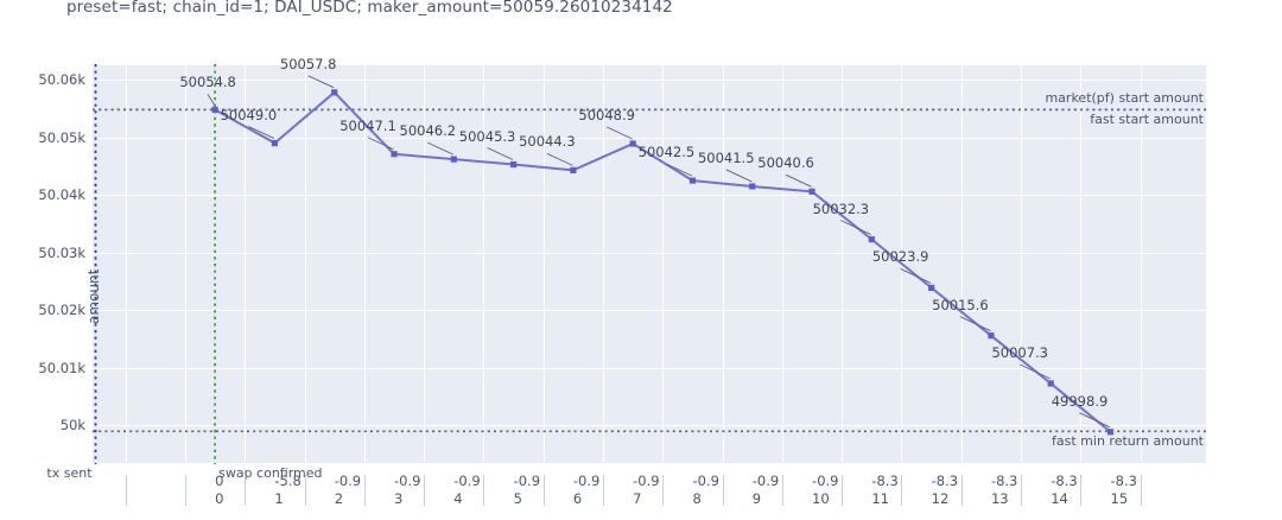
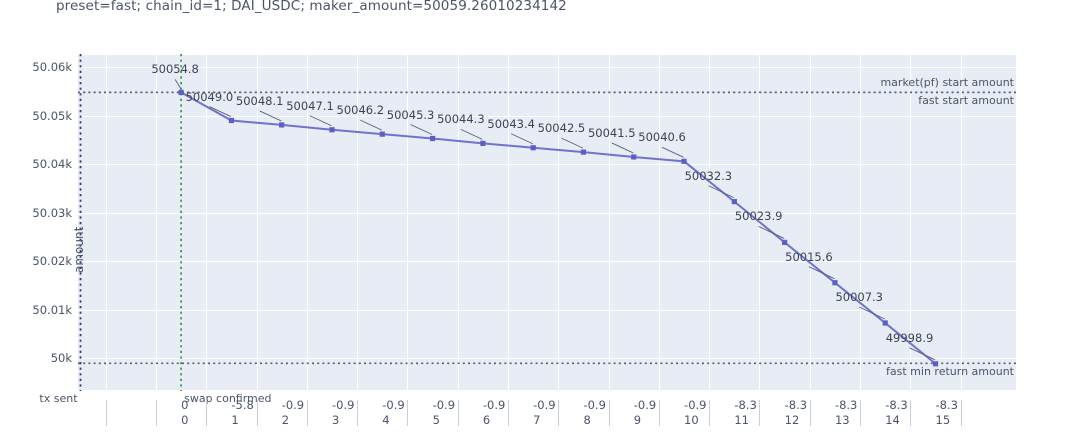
2: 50057.8 -> 50048.1
7: 50048.9 -> 50043.4
